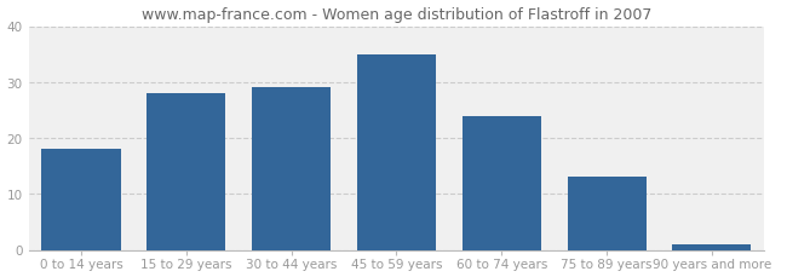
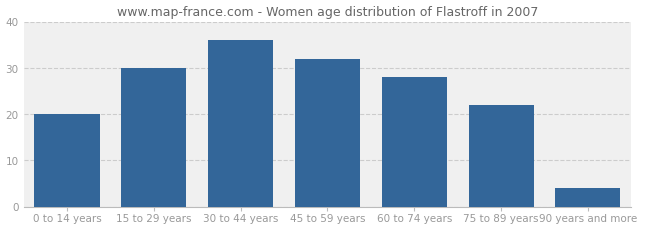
0 to 14 years: 18 -> 20
15 to 29 years: 28 -> 30
30 to 44 years: 29 -> 36
45 to 59 years: 35 -> 32
60 to 74 years: 24 -> 28
75 to 89 years: 13 -> 22
90 years and more: 1 -> 4
